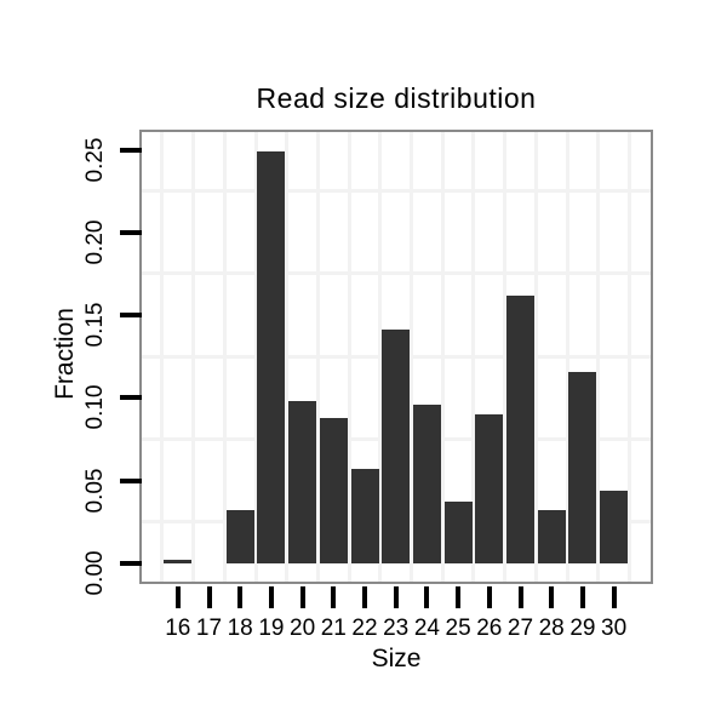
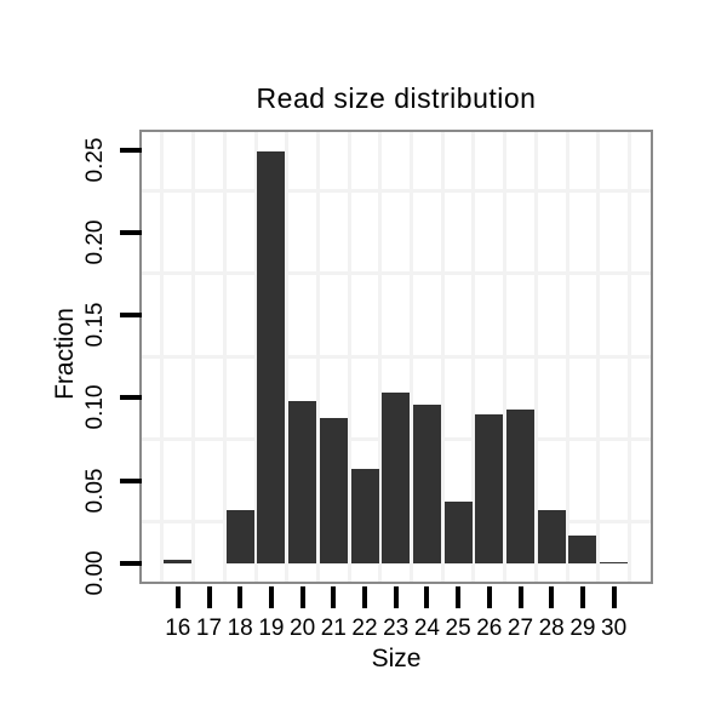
23: 0.141 -> 0.103
27: 0.162 -> 0.093
29: 0.116 -> 0.017
30: 0.044 -> 0.001
